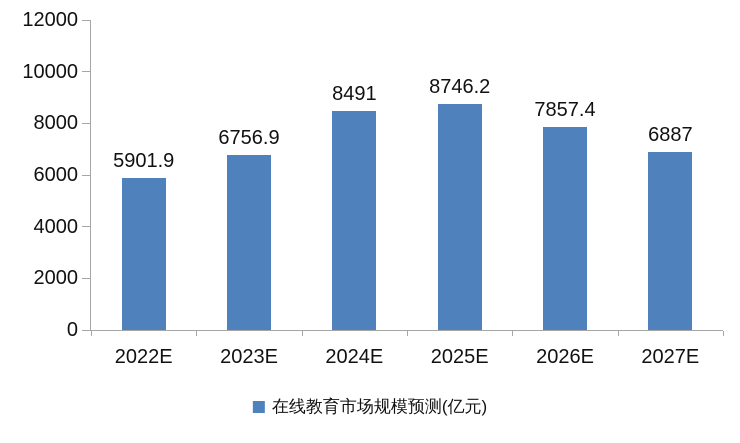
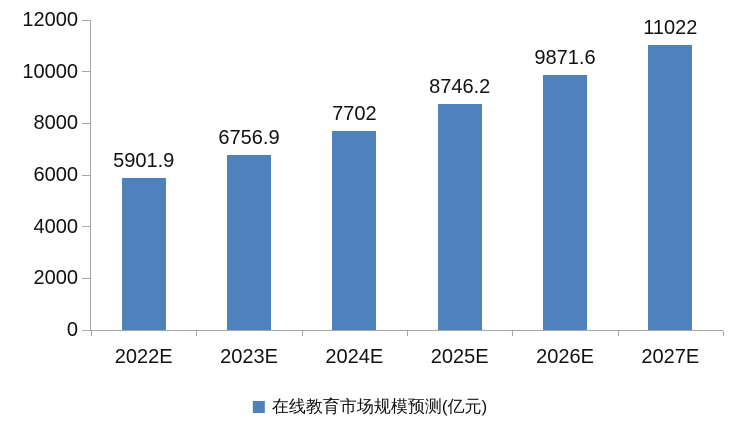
2024E: 8491 -> 7702
2026E: 7857.4 -> 9871.6
2027E: 6887 -> 11022
